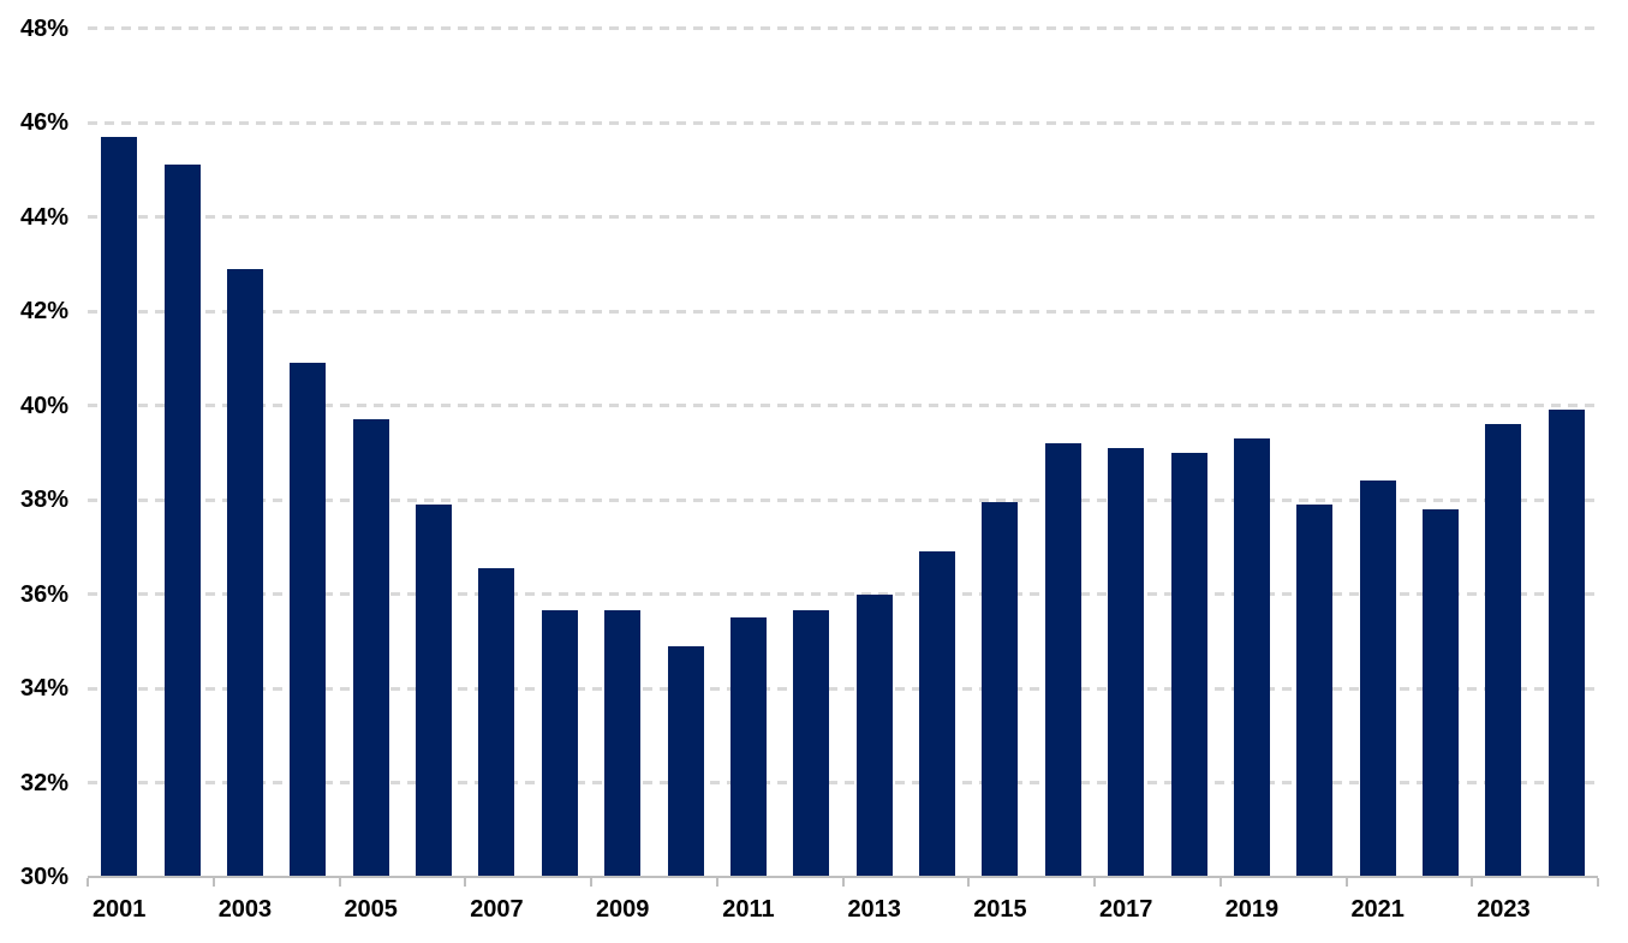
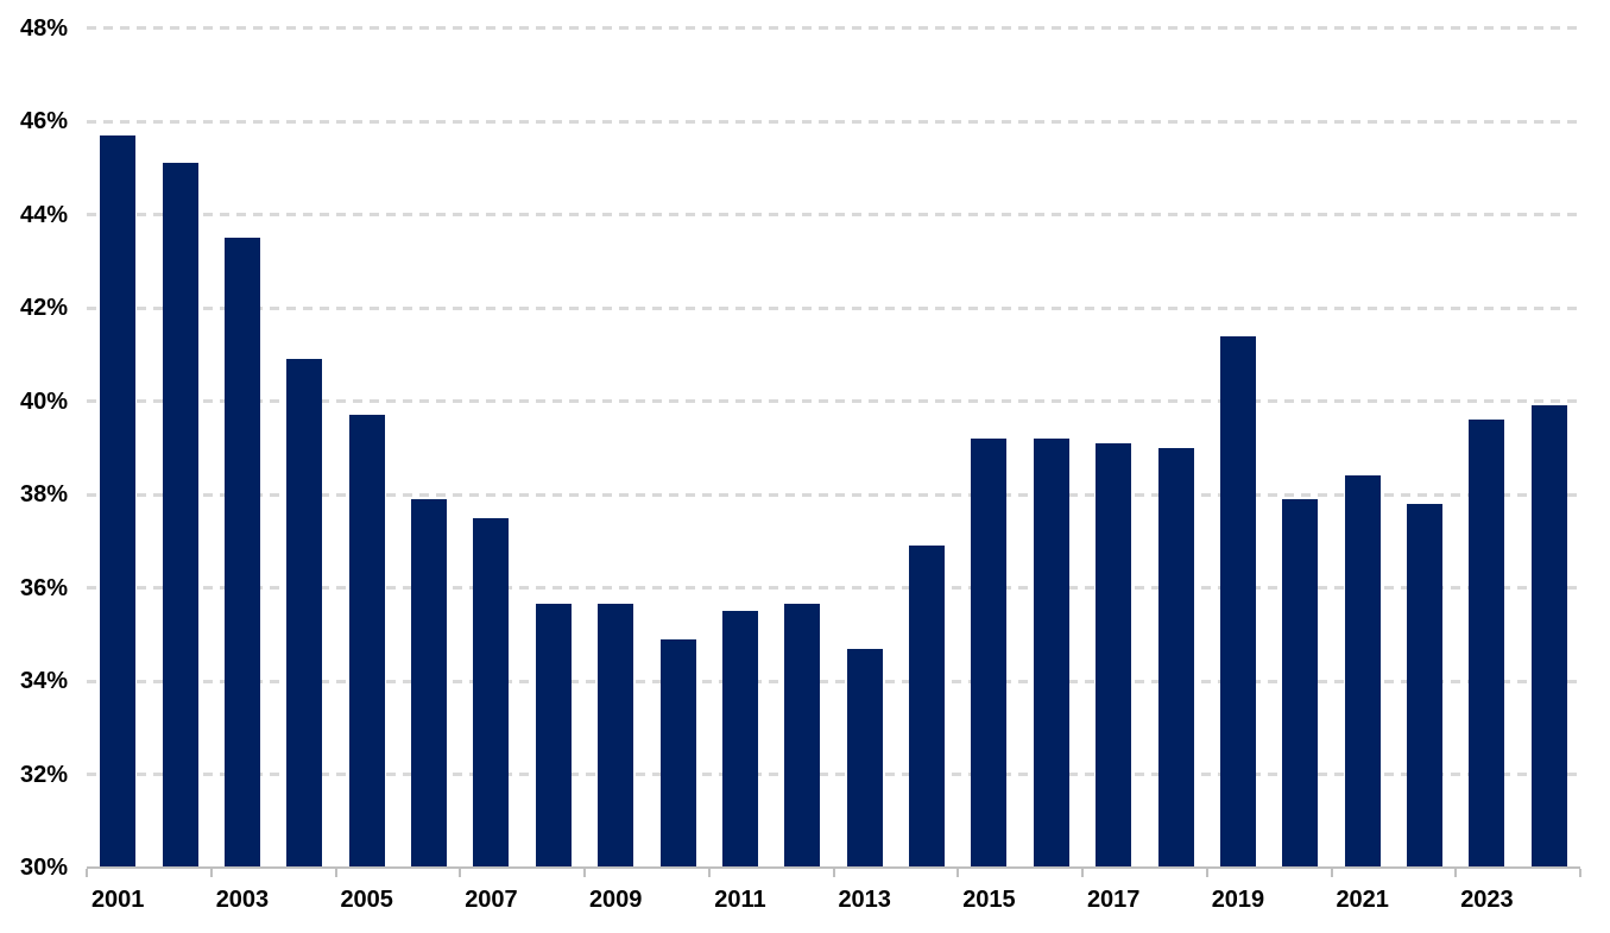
2003: 42.9% -> 43.5%
2007: 36.5% -> 37.5%
2013: 36.0% -> 34.7%
2015: 38.0% -> 39.2%
2019: 39.3% -> 41.4%
